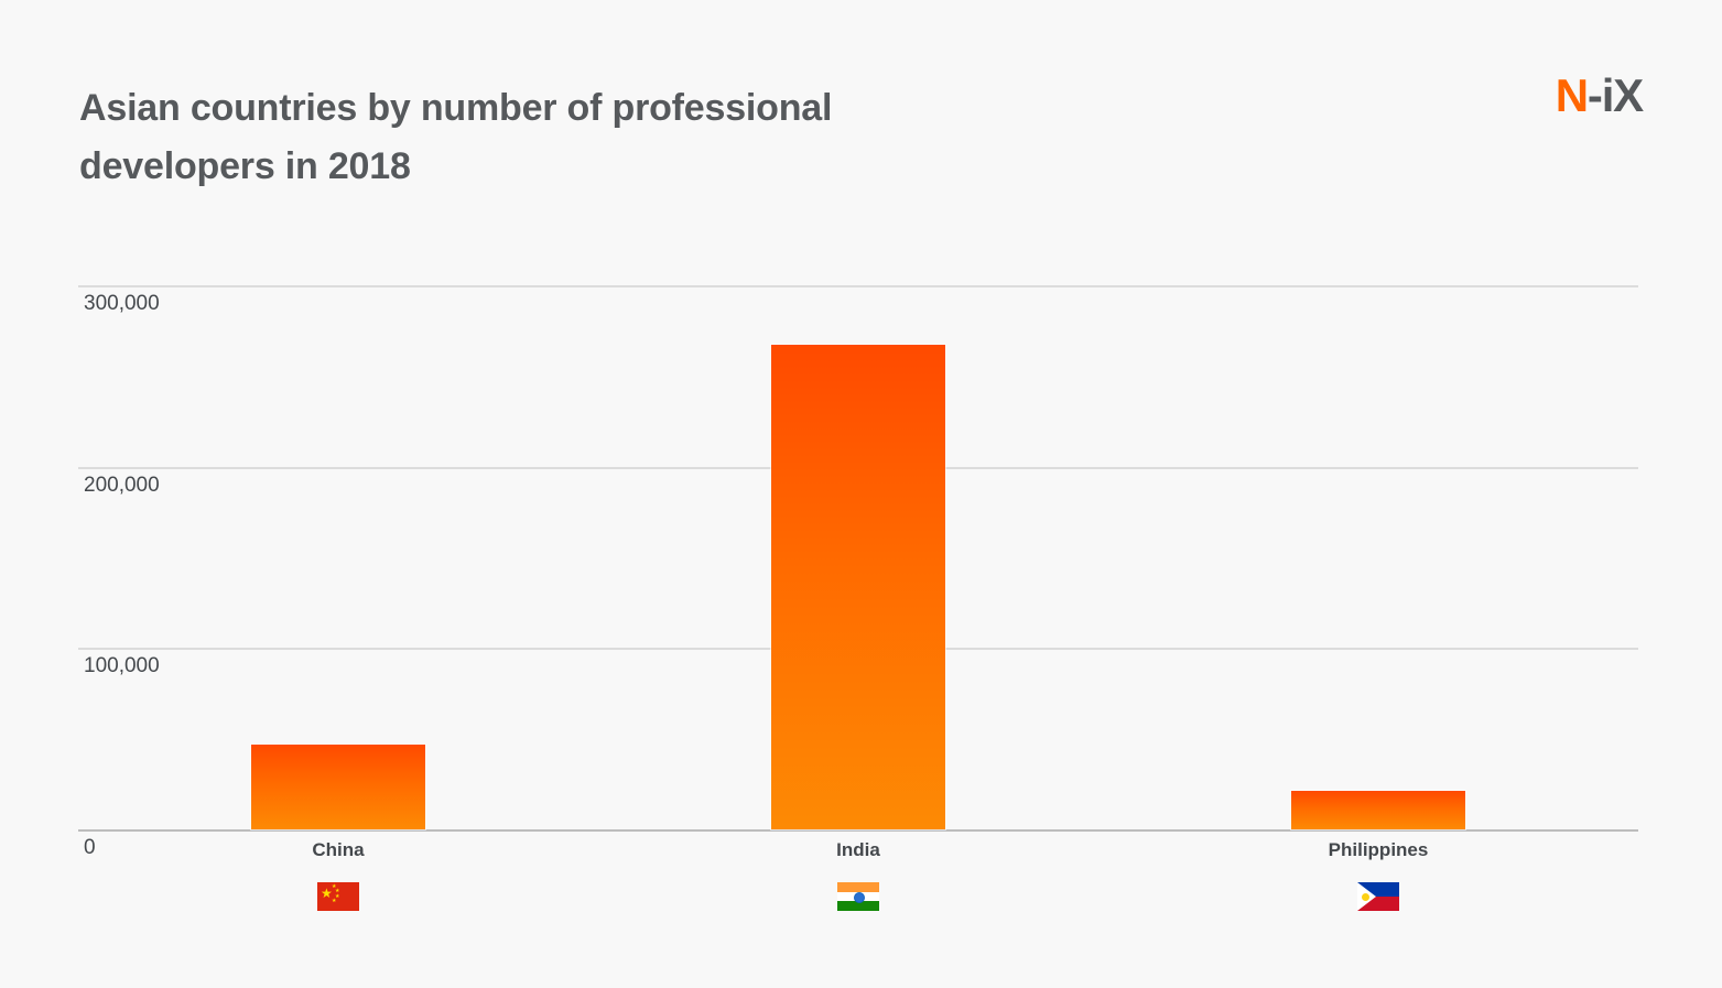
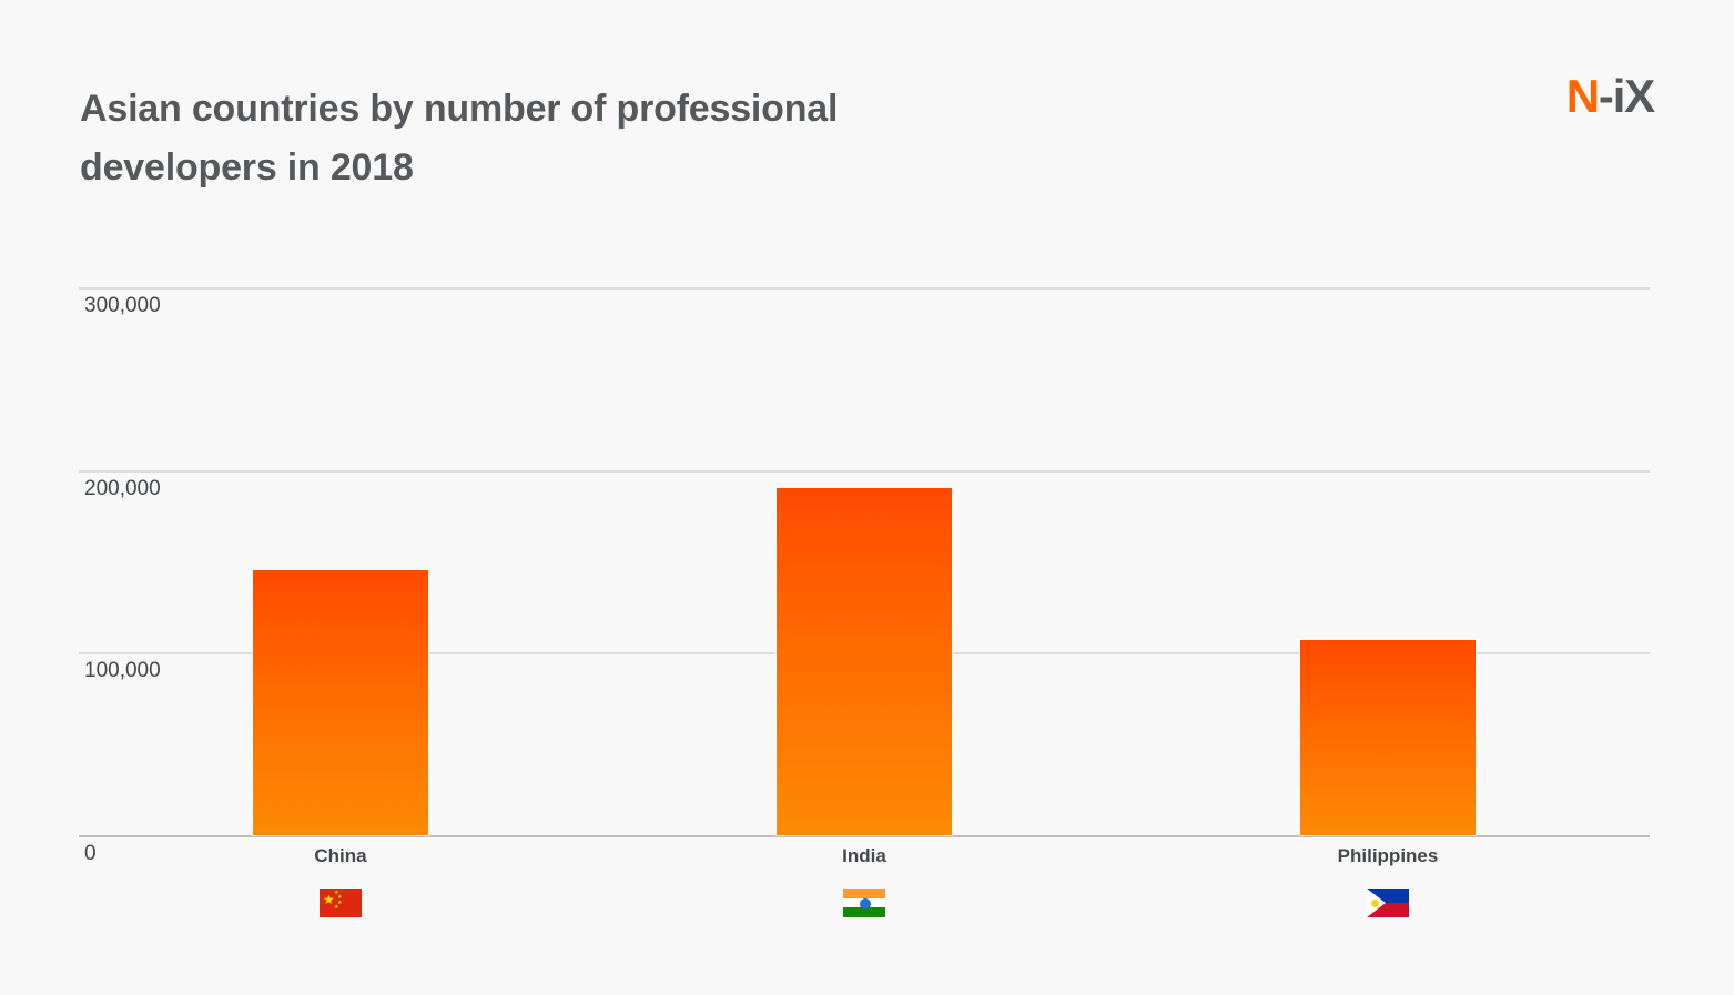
China: 47000 -> 145000
India: 267000 -> 190000
Philippines: 21000 -> 107000
